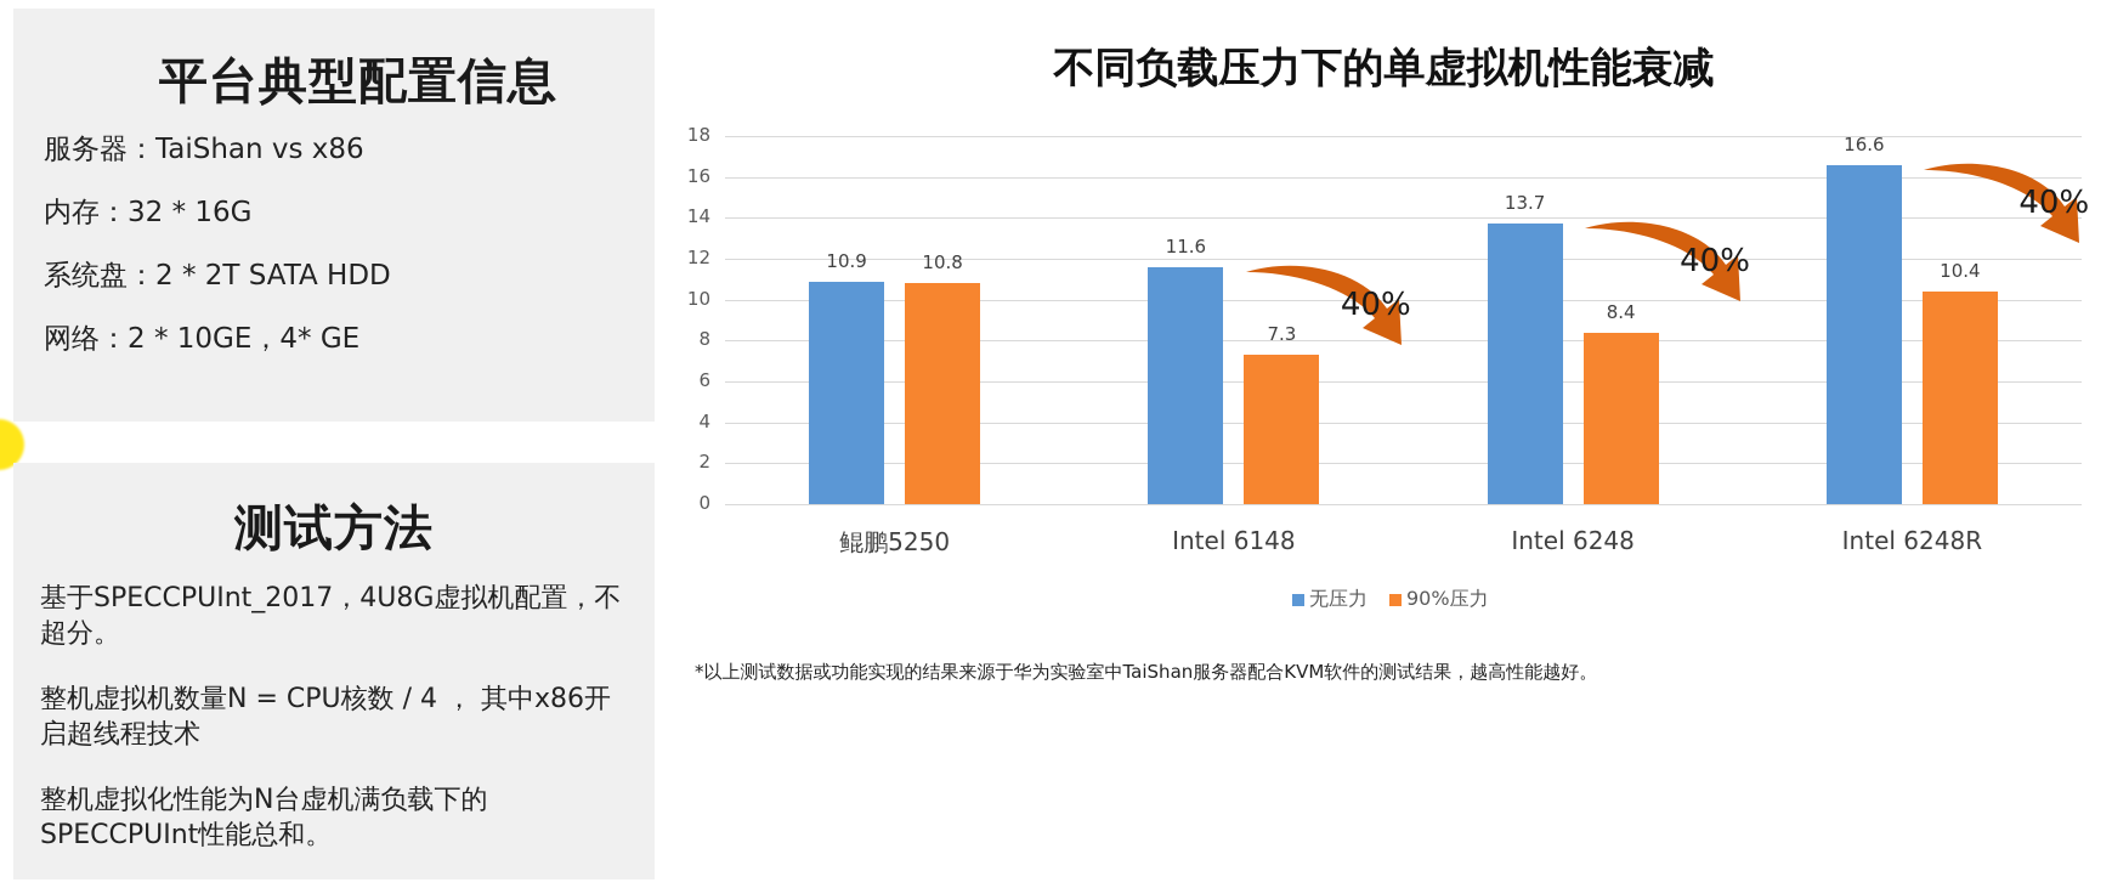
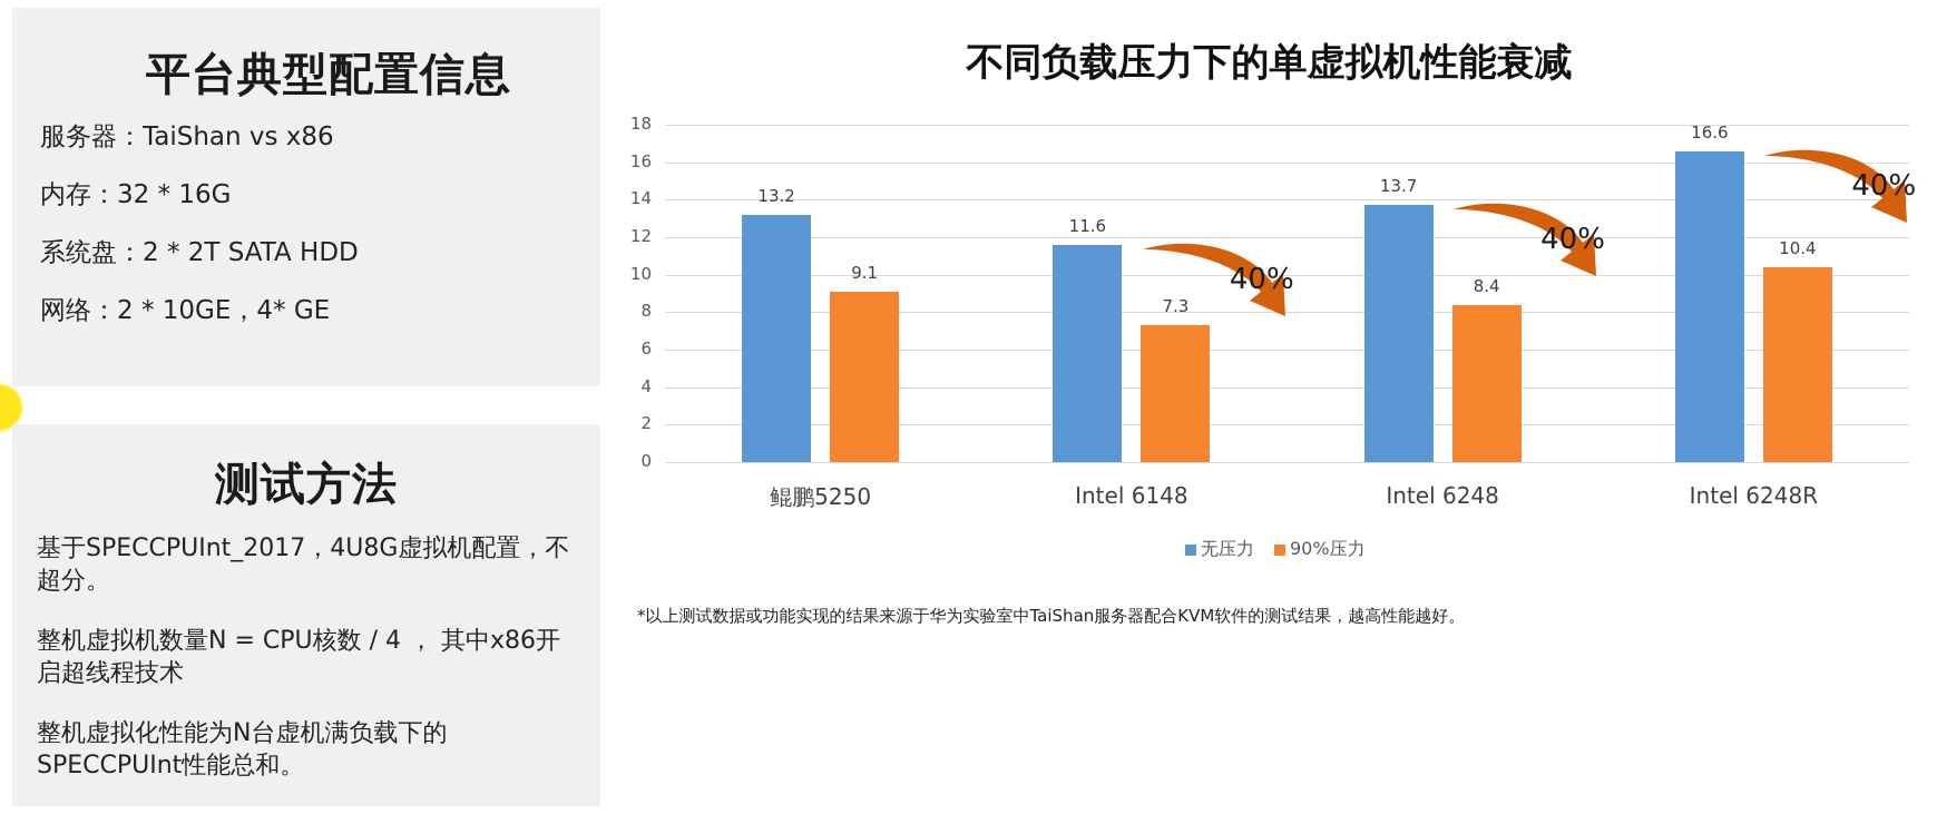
无压力/鲲鹏5250: 10.9 -> 13.2
90%压力/鲲鹏5250: 10.8 -> 9.1
